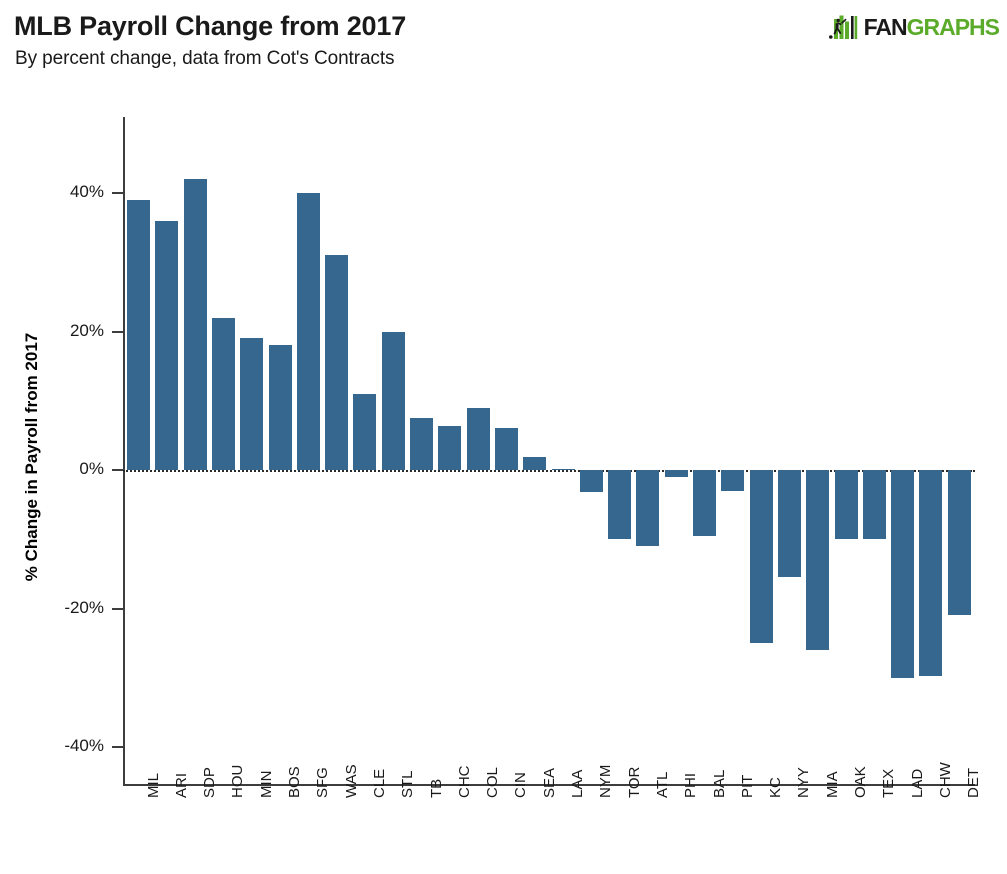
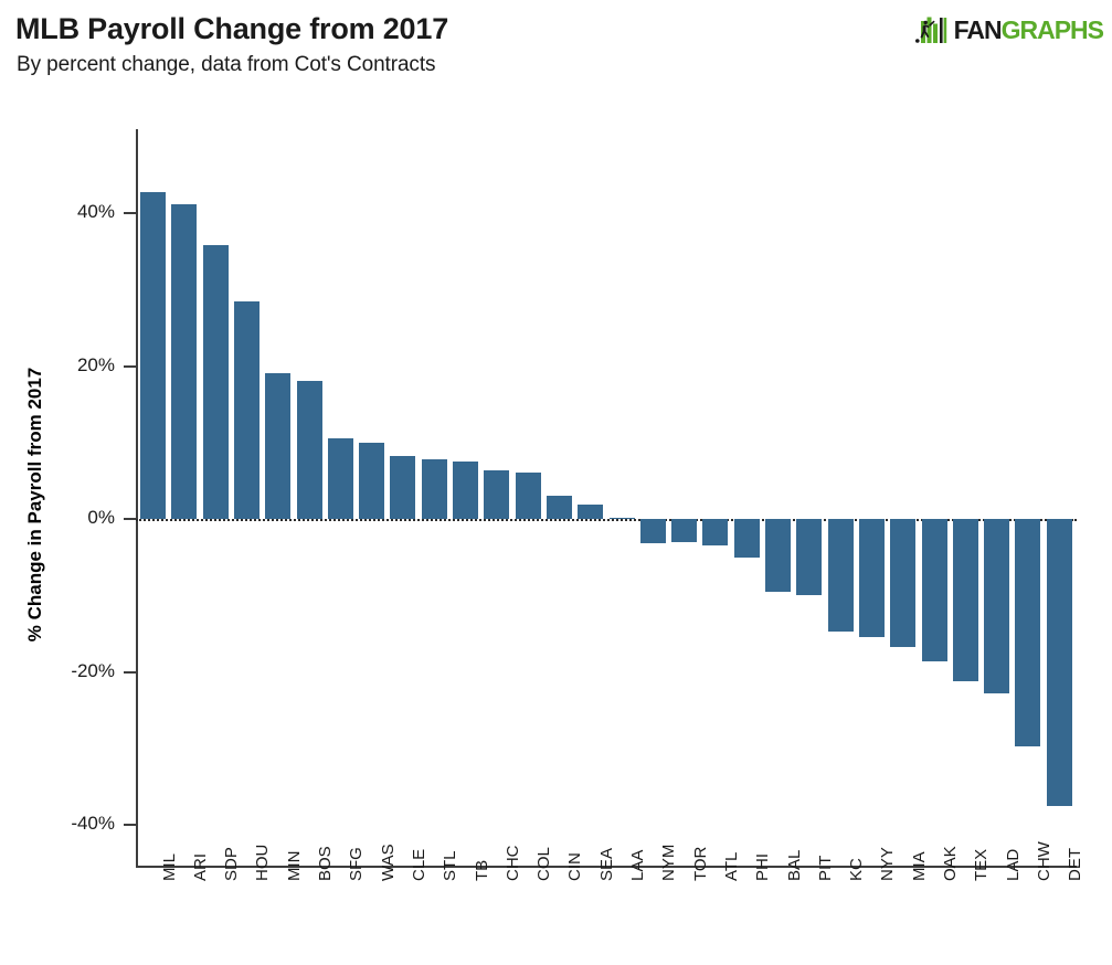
MIL: 39% -> 43%
ARI: 36% -> 41%
SDP: 42% -> 36%
HOU: 22% -> 28%
SFG: 40% -> 10%
WAS: 31% -> 10%
CLE: 11% -> 8%
STL: 20% -> 8%
COL: 9% -> 6%
CIN: 6% -> 3%
TOR: -10% -> -3%
ATL: -11% -> -3%
PHI: -1% -> -5%
PIT: -3% -> -10%
KC: -25% -> -15%
MIA: -26% -> -17%
OAK: -10% -> -19%
TEX: -10% -> -21%
LAD: -30% -> -23%
DET: -21% -> -38%
